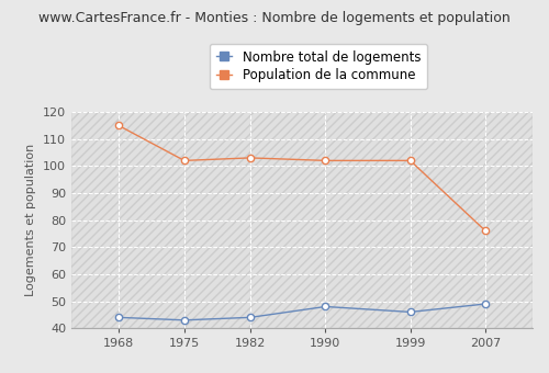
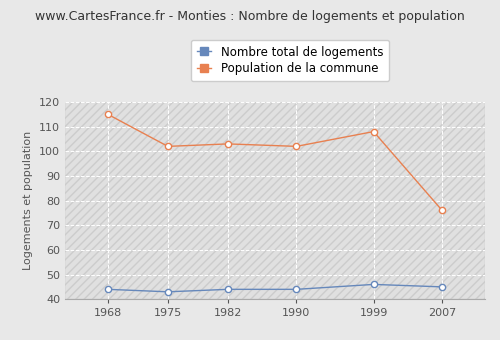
Nombre total de logements/1990: 48 -> 44
Population de la commune/1999: 102 -> 108
Nombre total de logements/2007: 49 -> 45
